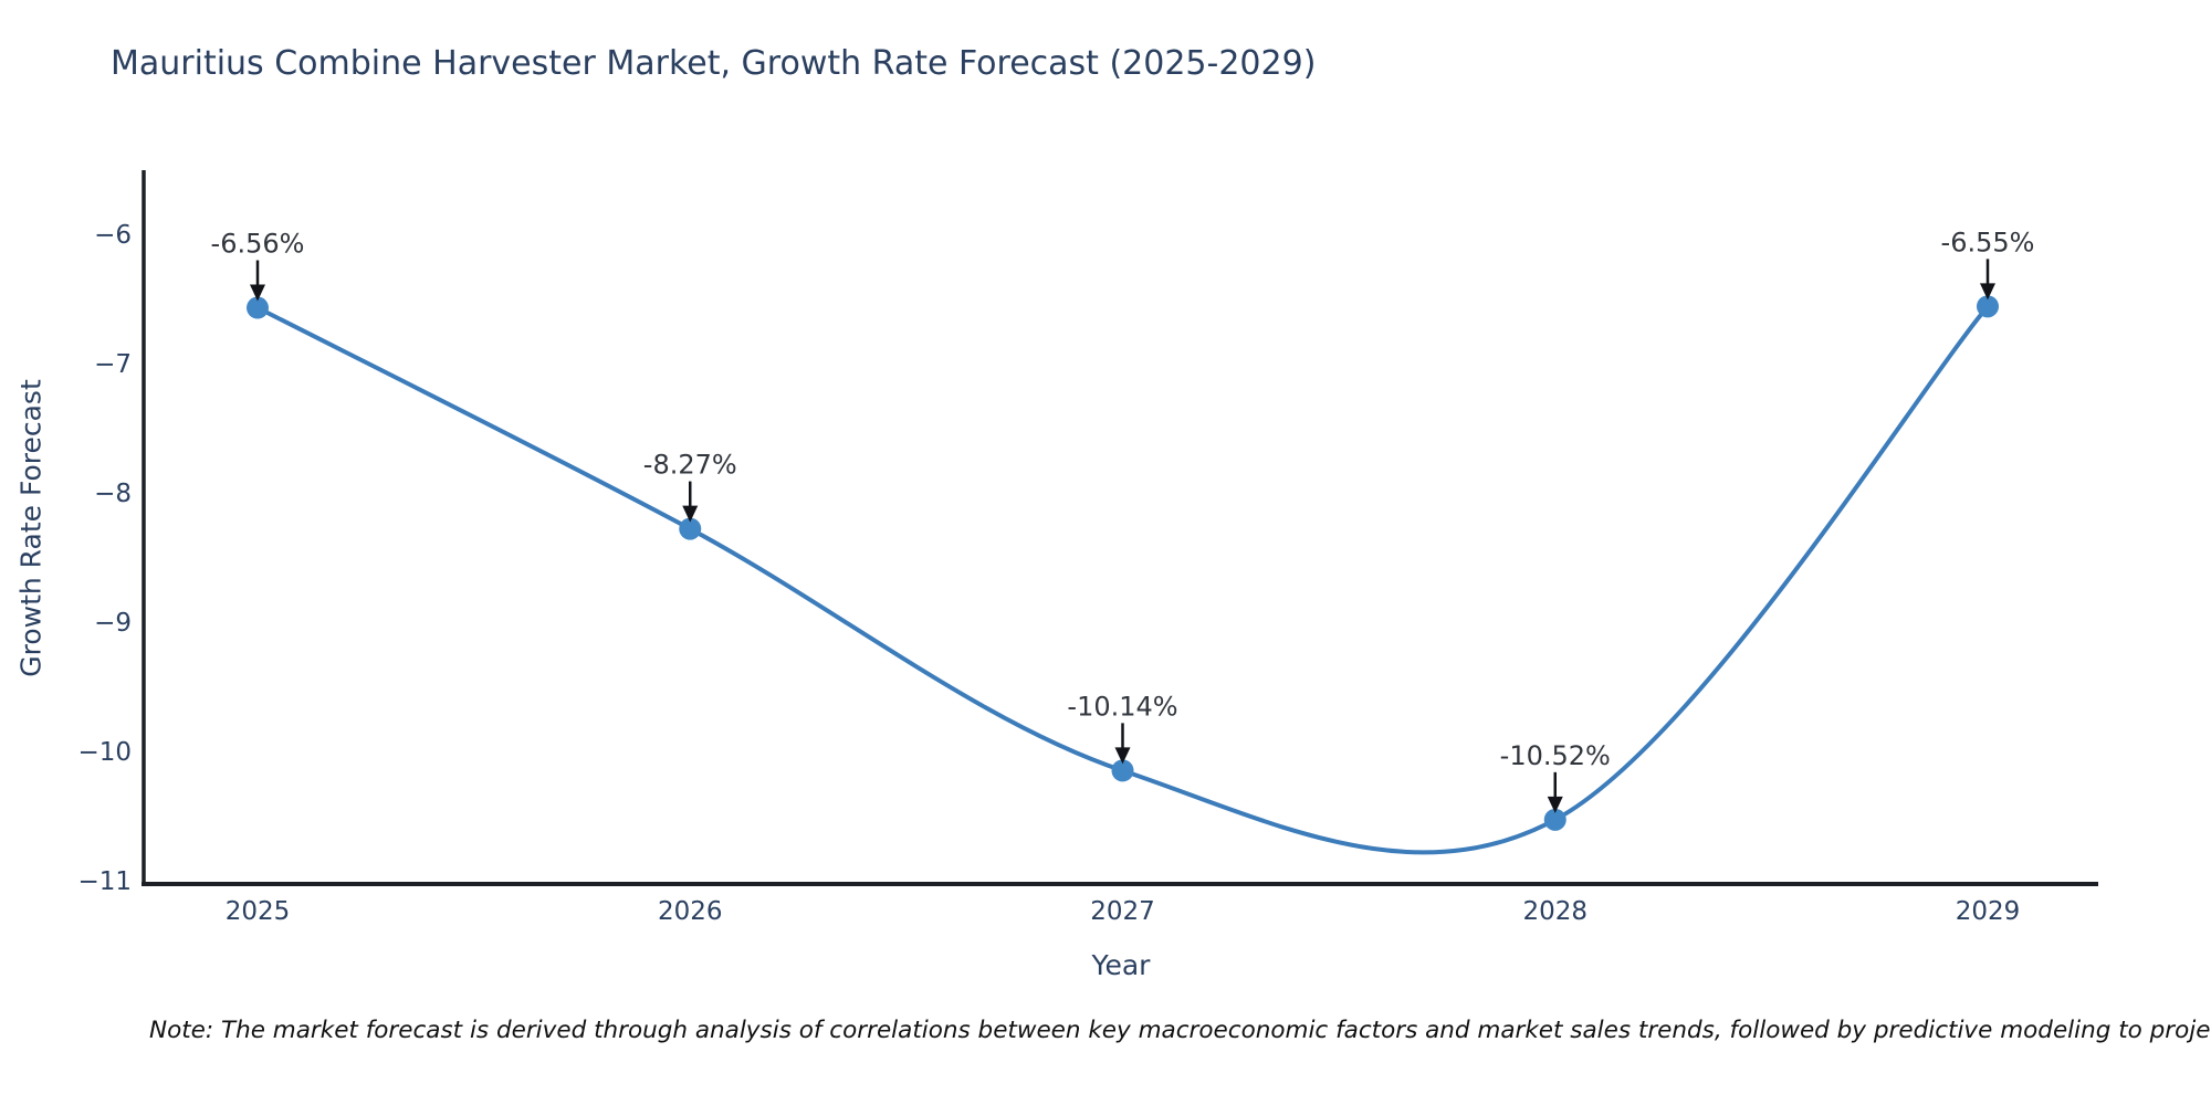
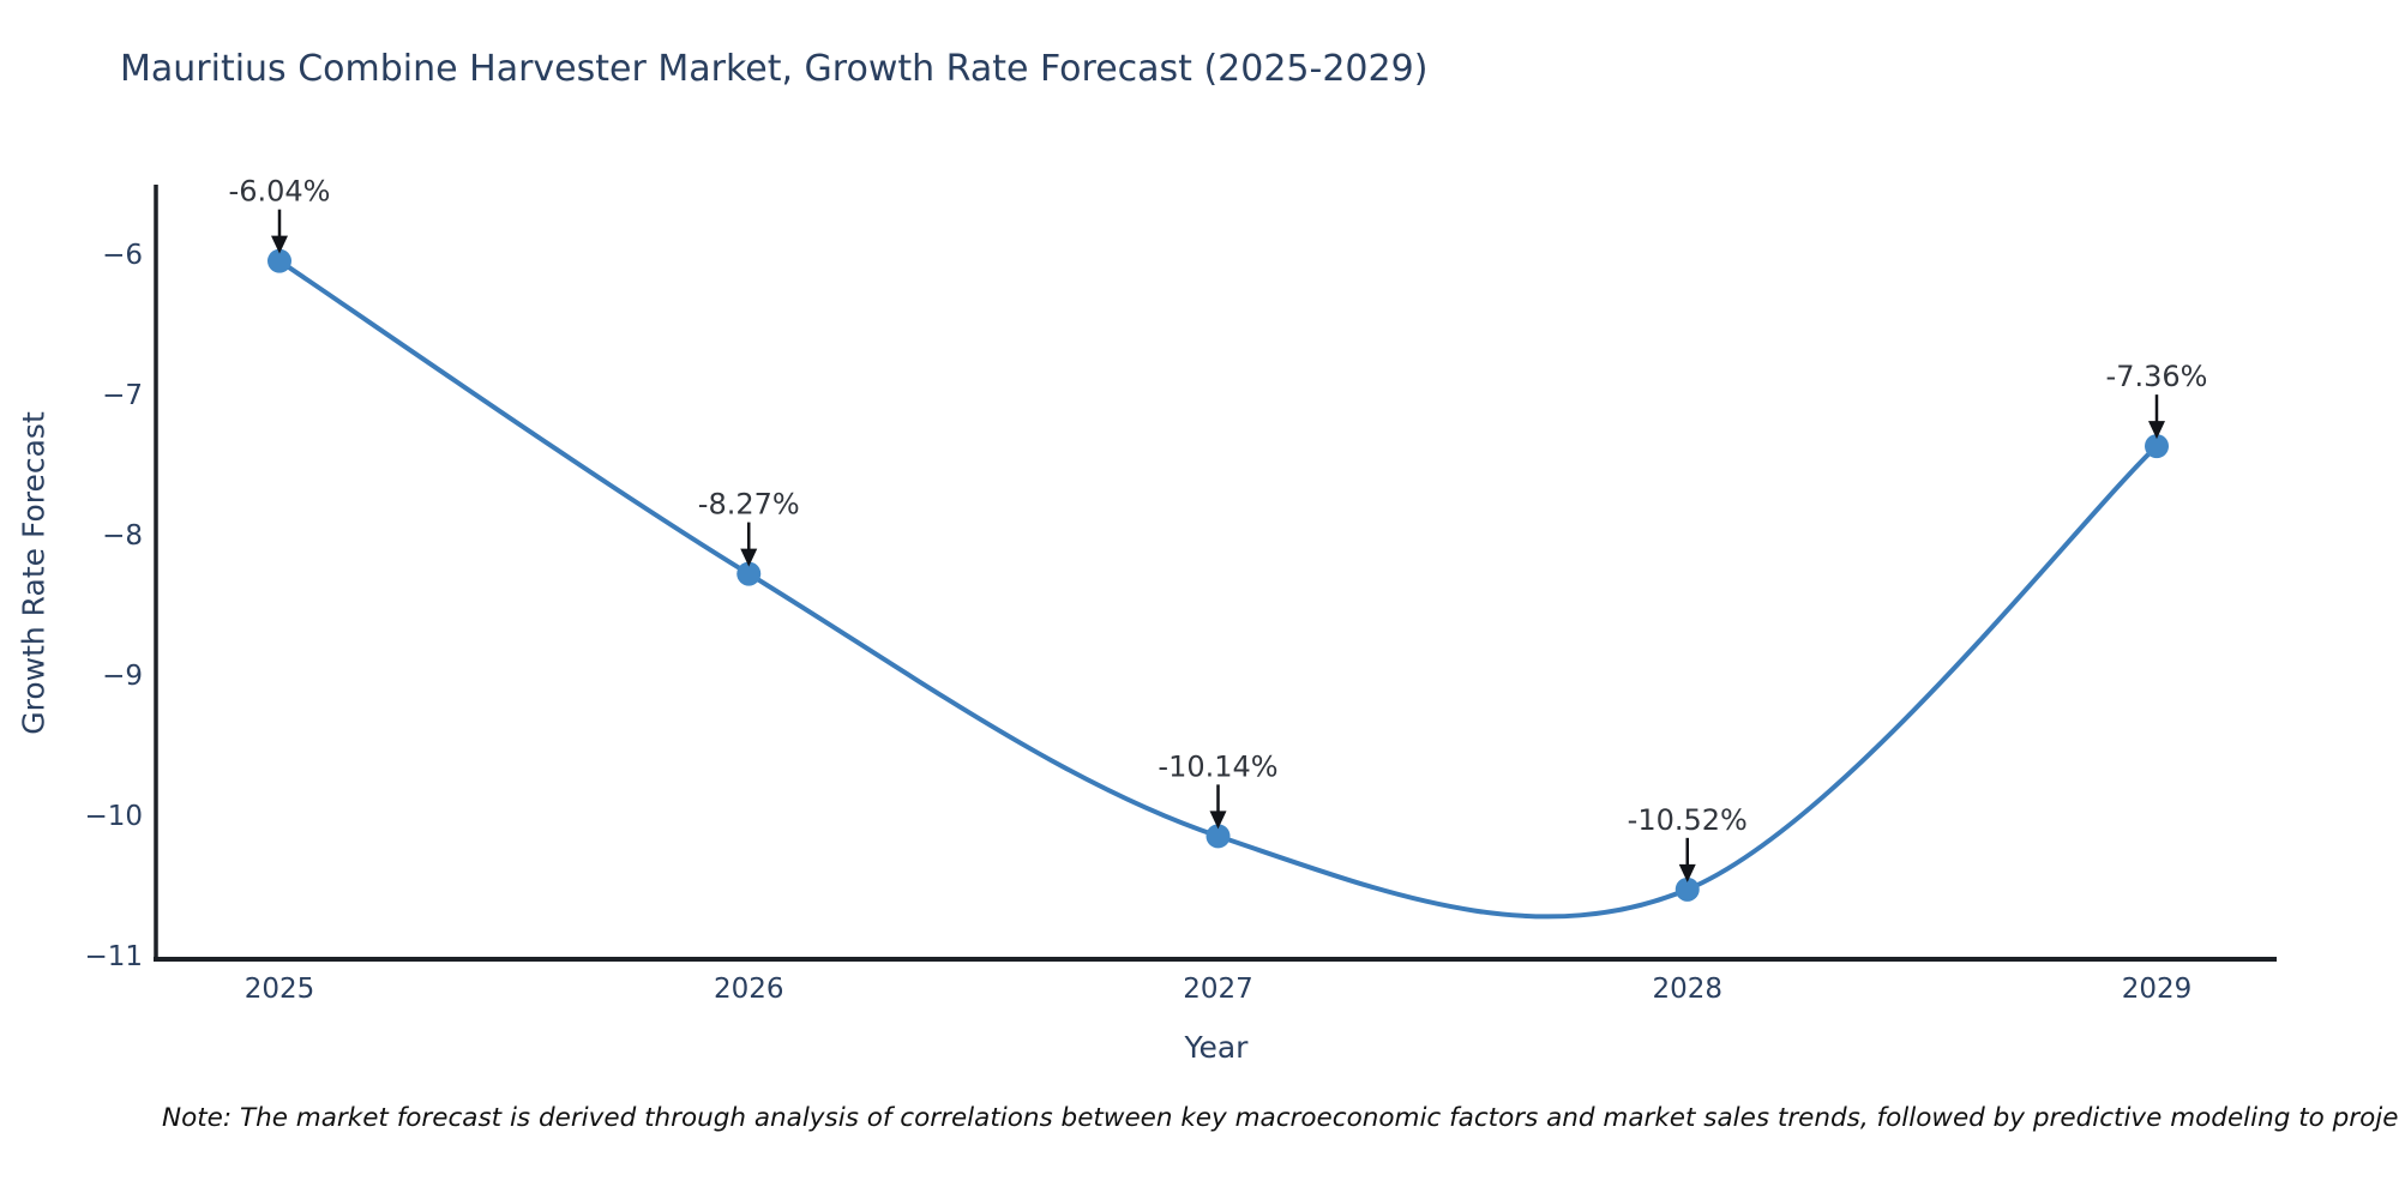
2025: -6.56% -> -6.04%
2029: -6.55% -> -7.36%
